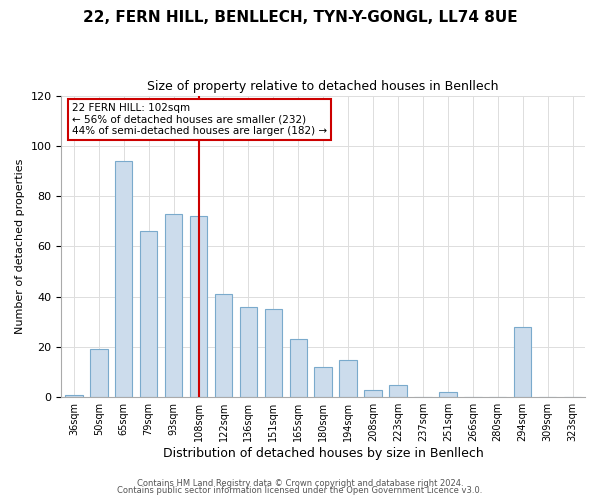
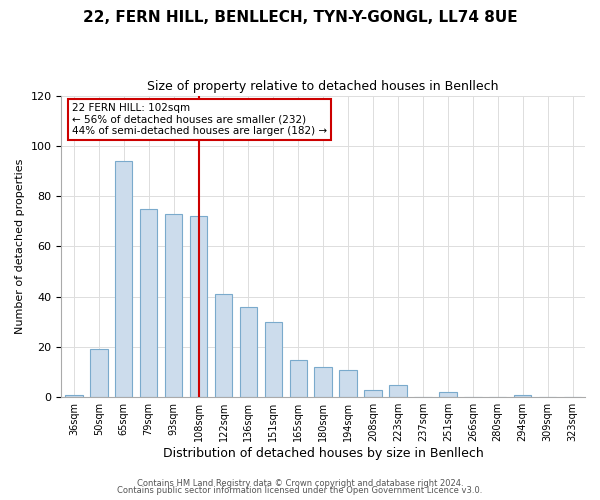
79sqm: 66 -> 75
151sqm: 35 -> 30
165sqm: 23 -> 15
194sqm: 15 -> 11
294sqm: 28 -> 1
